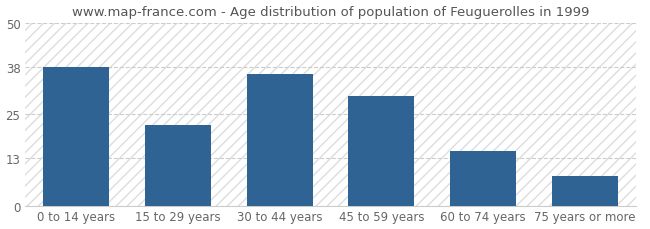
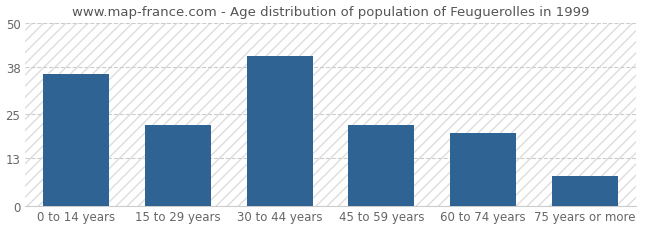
0 to 14 years: 38 -> 36
30 to 44 years: 36 -> 41
45 to 59 years: 30 -> 22
60 to 74 years: 15 -> 20
